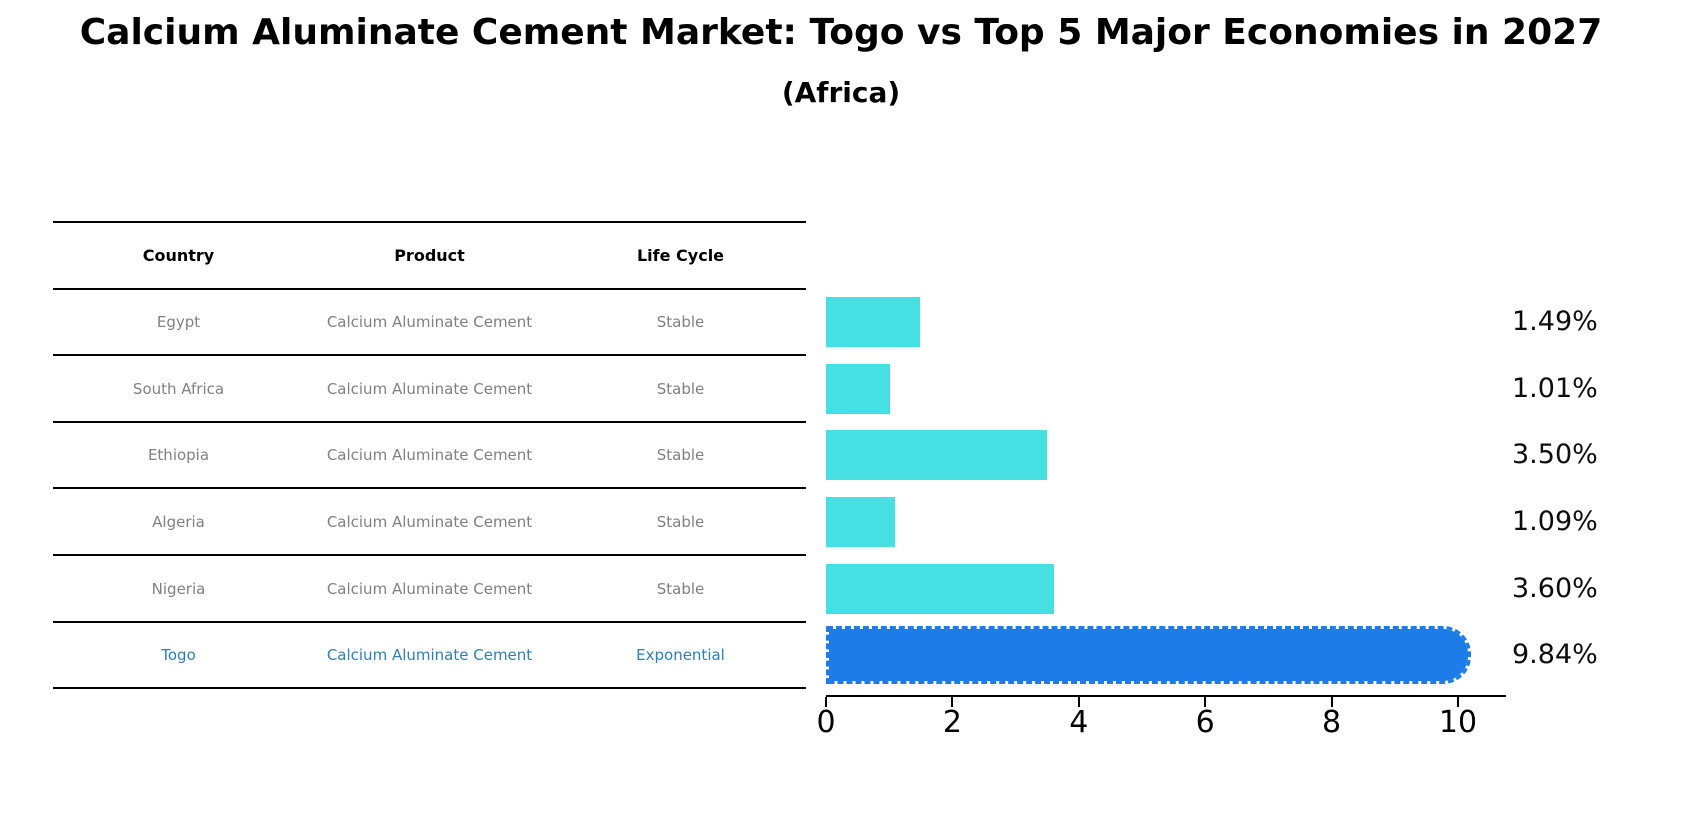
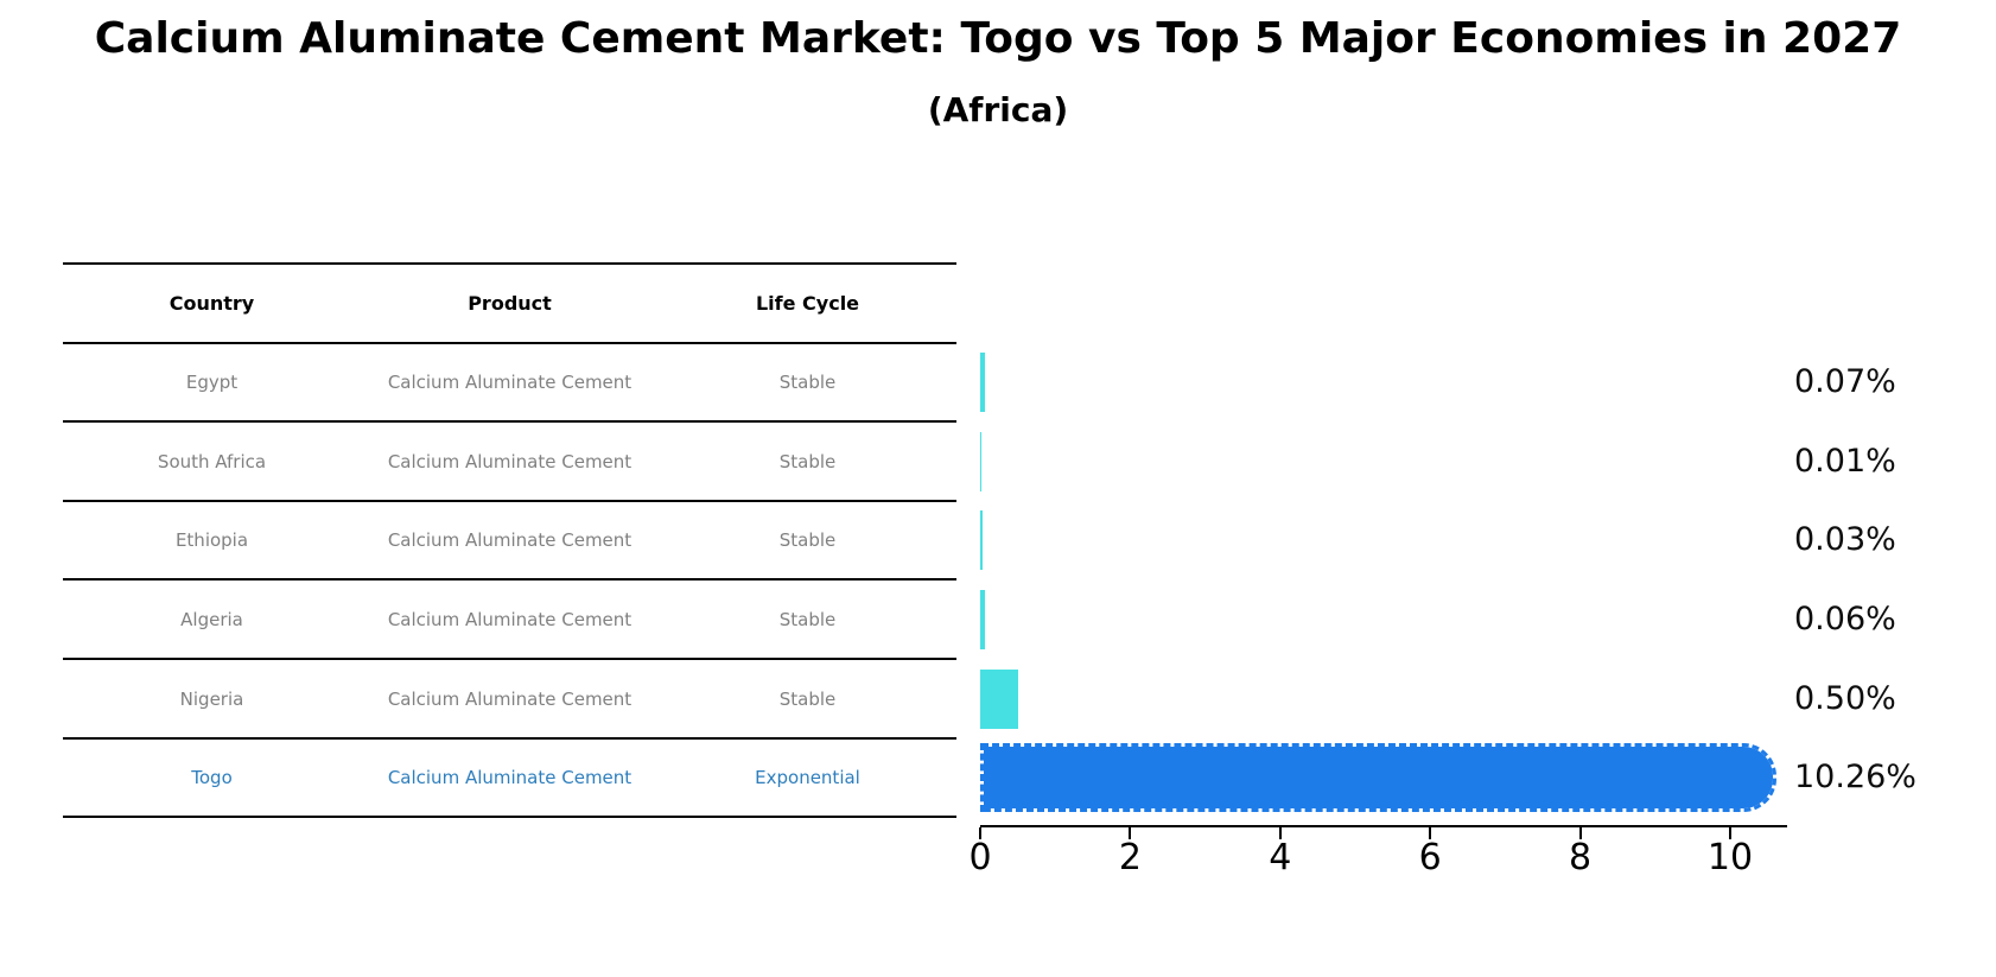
Egypt: 1.49% -> 0.07%
South Africa: 1.01% -> 0.01%
Ethiopia: 3.50% -> 0.03%
Algeria: 1.09% -> 0.06%
Nigeria: 3.60% -> 0.50%
Togo: 9.84% -> 10.26%
